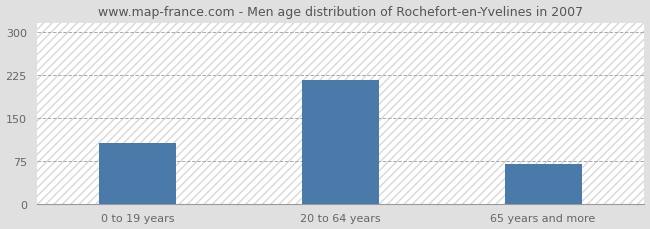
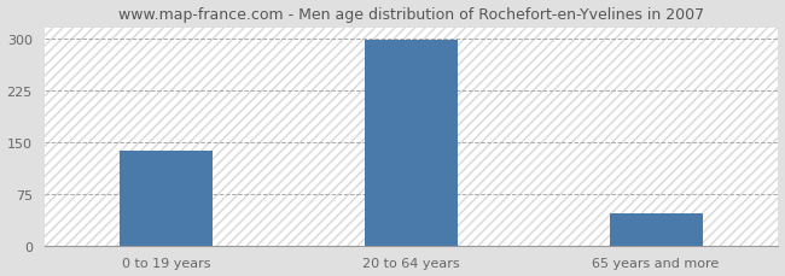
0 to 19 years: 106 -> 137
20 to 64 years: 216 -> 297
65 years and more: 70 -> 47
